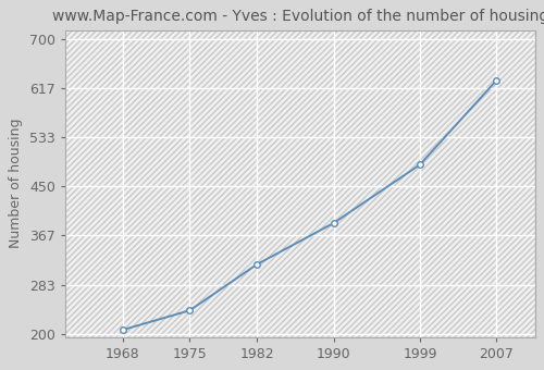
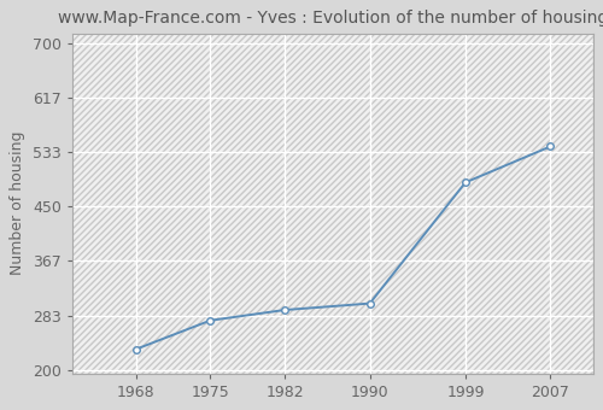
1968: 207 -> 232
1975: 240 -> 276
1982: 318 -> 292
1990: 388 -> 302
2007: 630 -> 542
